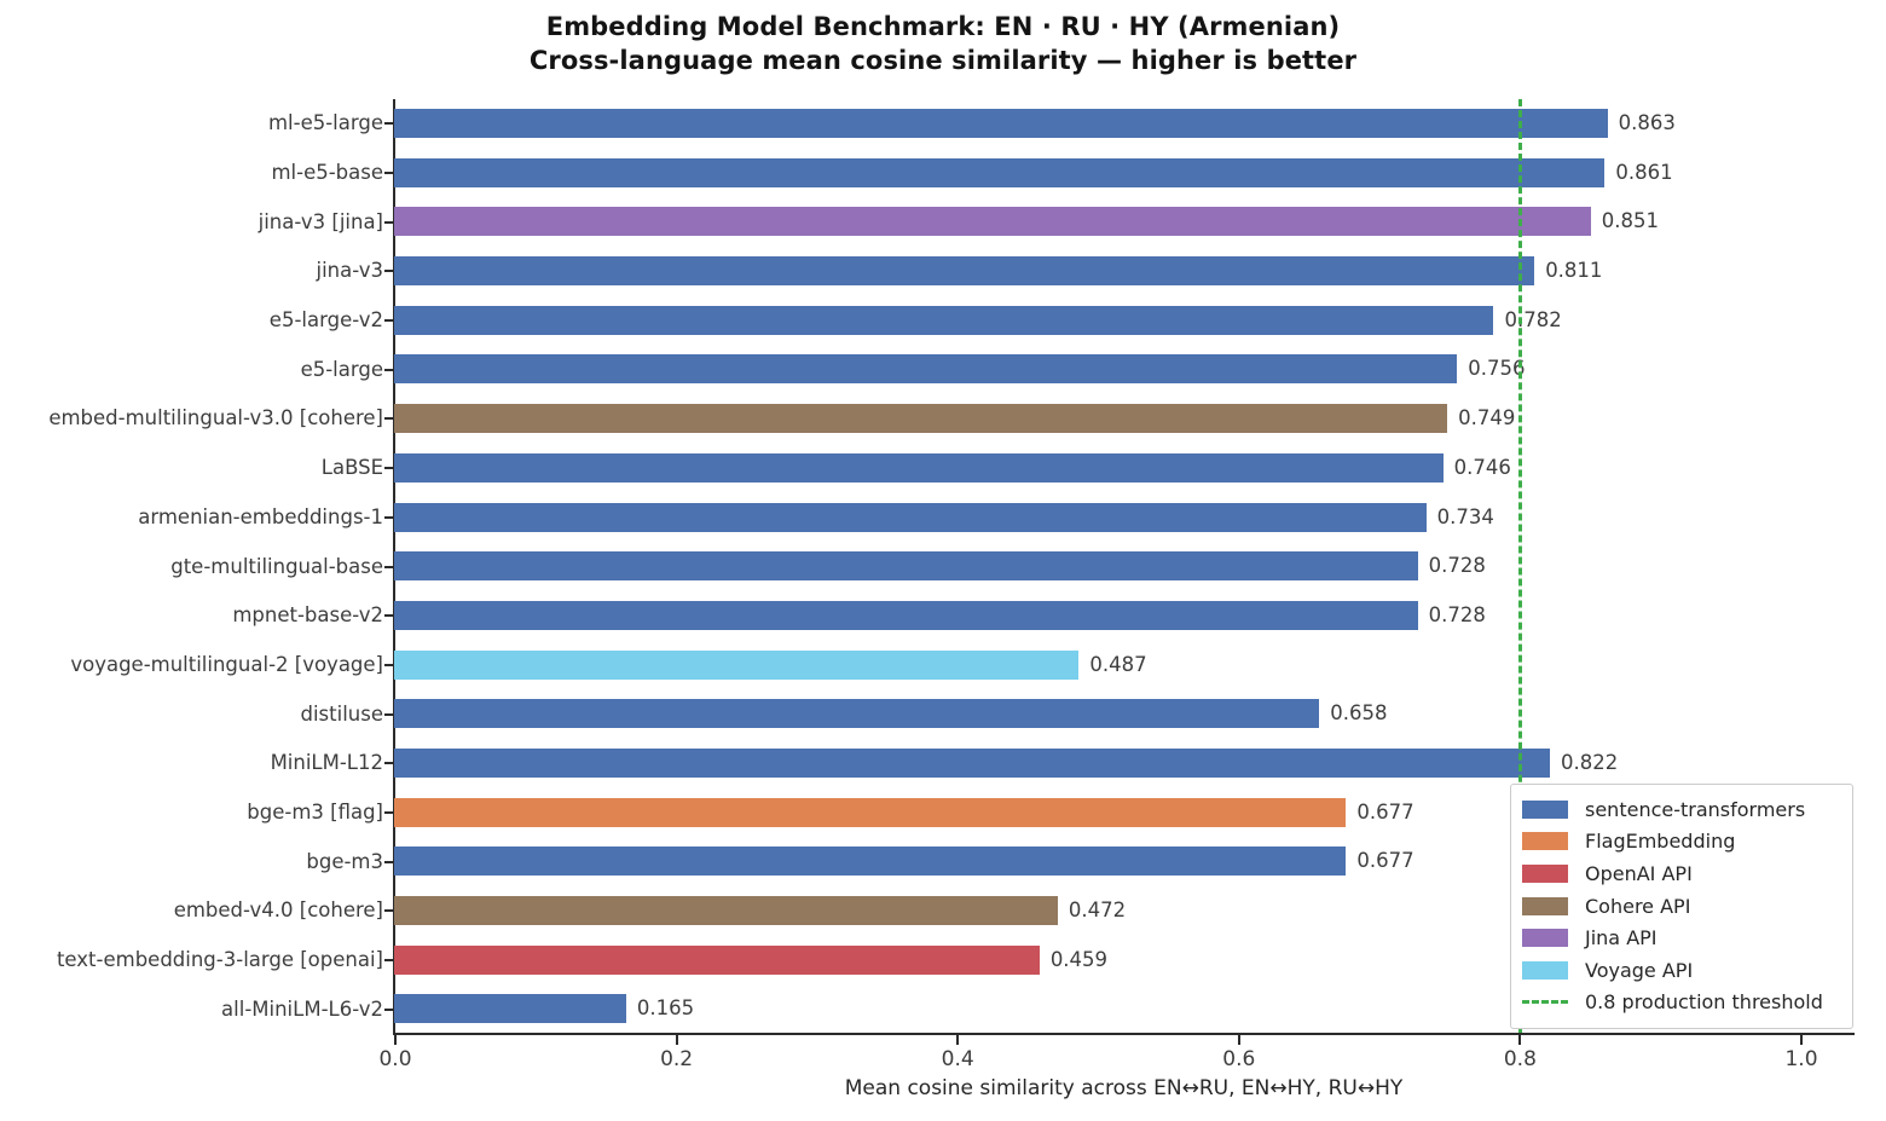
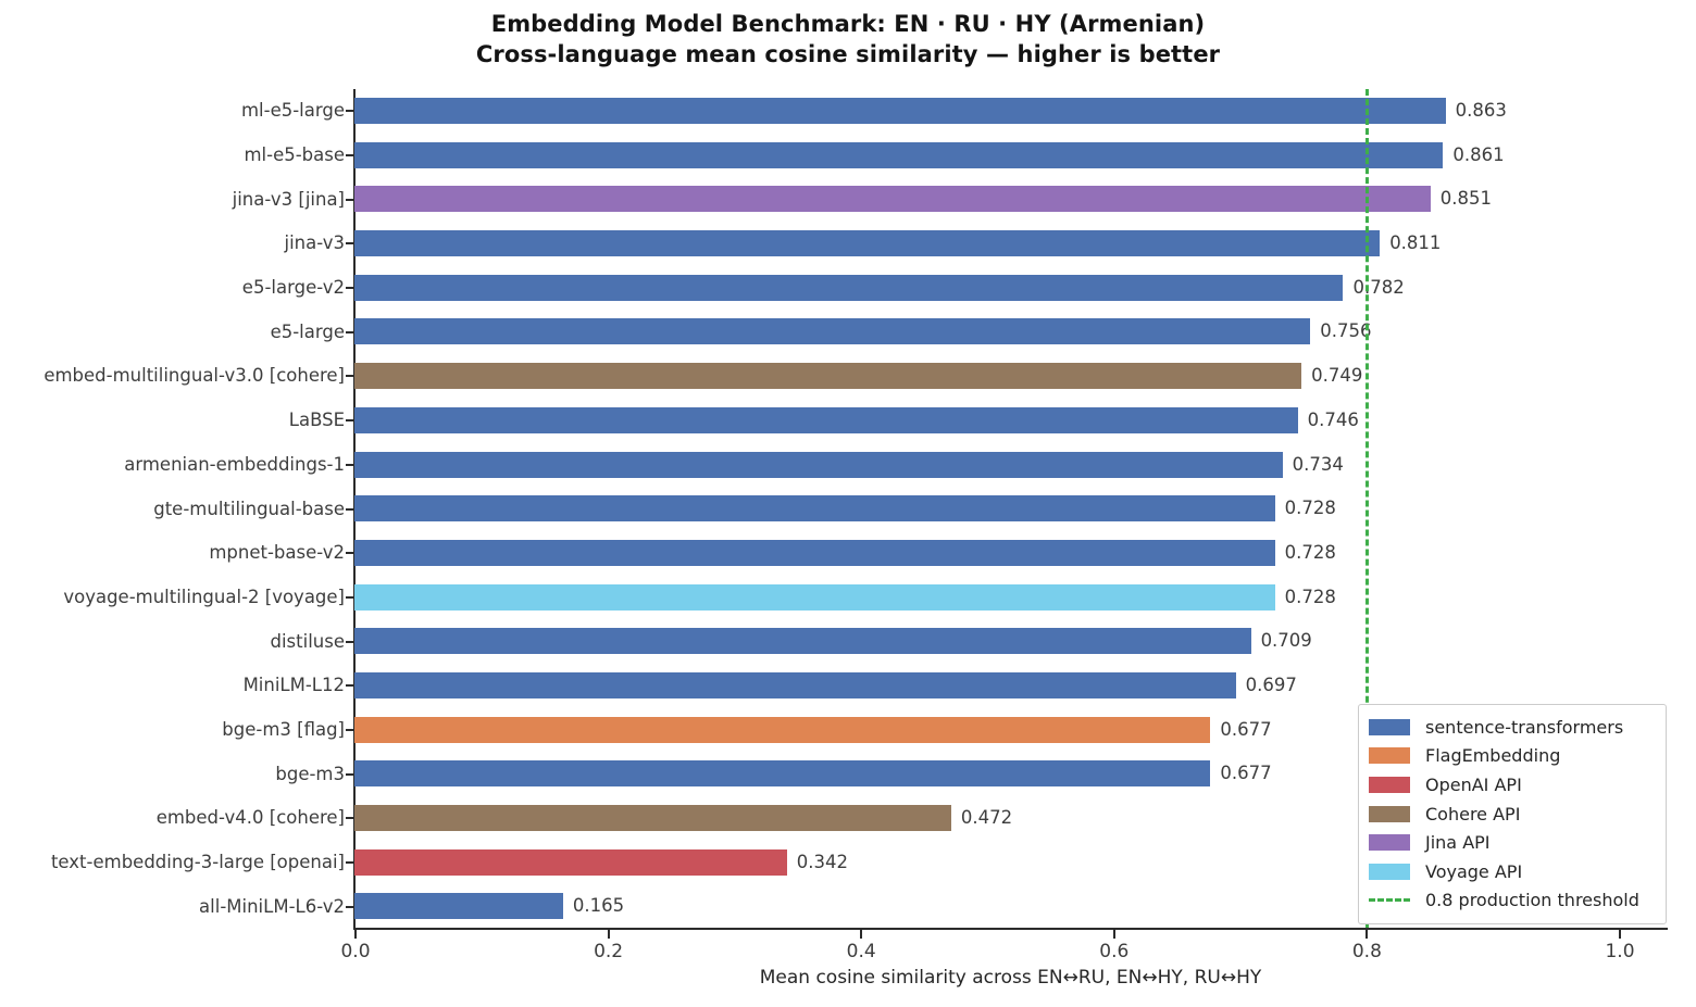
voyage-multilingual-2 [voyage]: 0.487 -> 0.728
distiluse: 0.658 -> 0.709
MiniLM-L12: 0.822 -> 0.697
text-embedding-3-large [openai]: 0.459 -> 0.342
